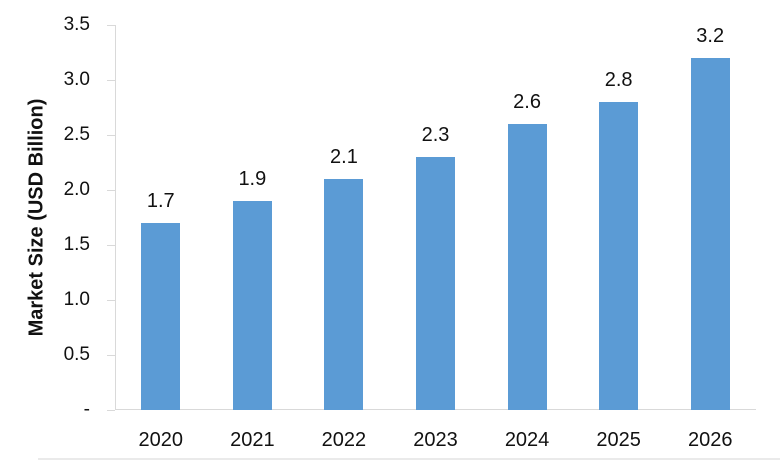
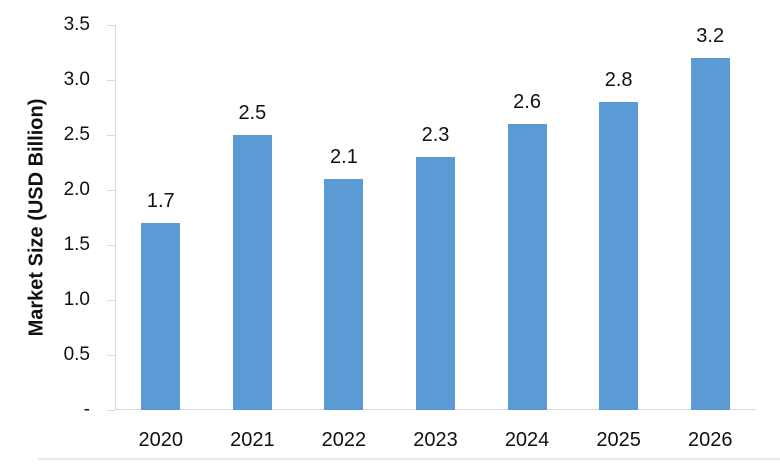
2021: 1.9 -> 2.5
